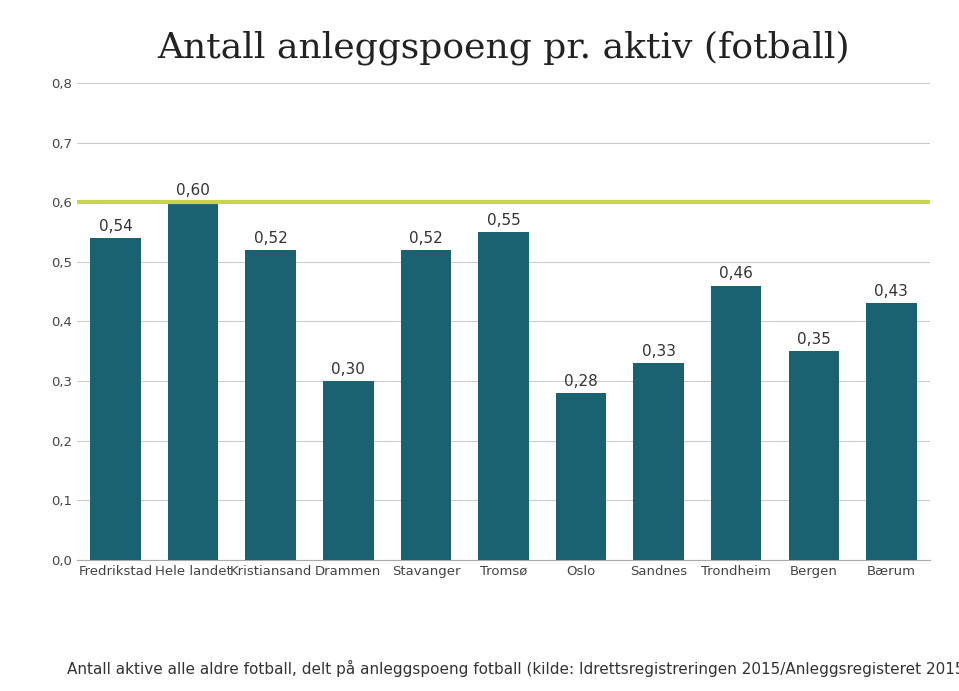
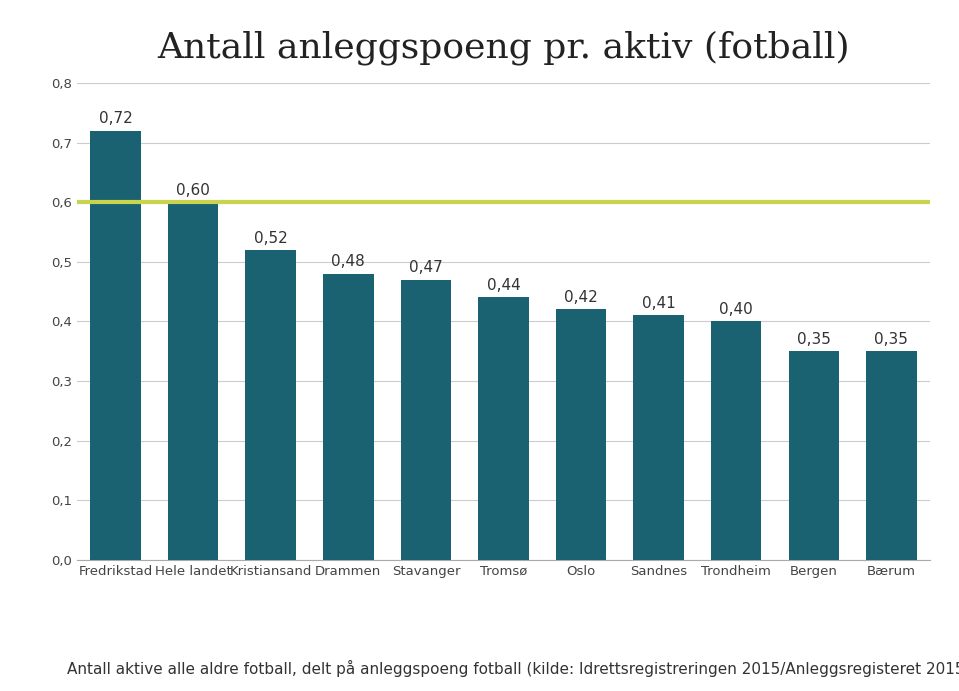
Fredrikstad: 0,54 -> 0,72
Drammen: 0,30 -> 0,48
Stavanger: 0,52 -> 0,47
Tromsø: 0,55 -> 0,44
Oslo: 0,28 -> 0,42
Sandnes: 0,33 -> 0,41
Trondheim: 0,46 -> 0,40
Bærum: 0,43 -> 0,35
